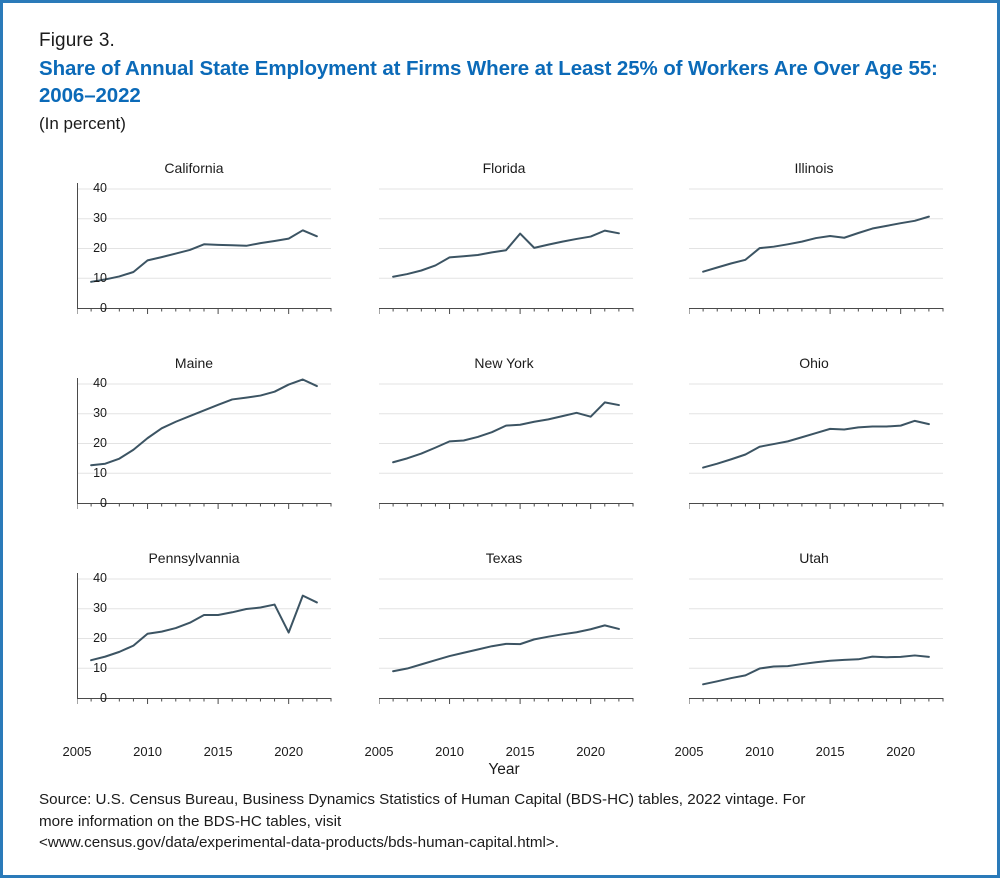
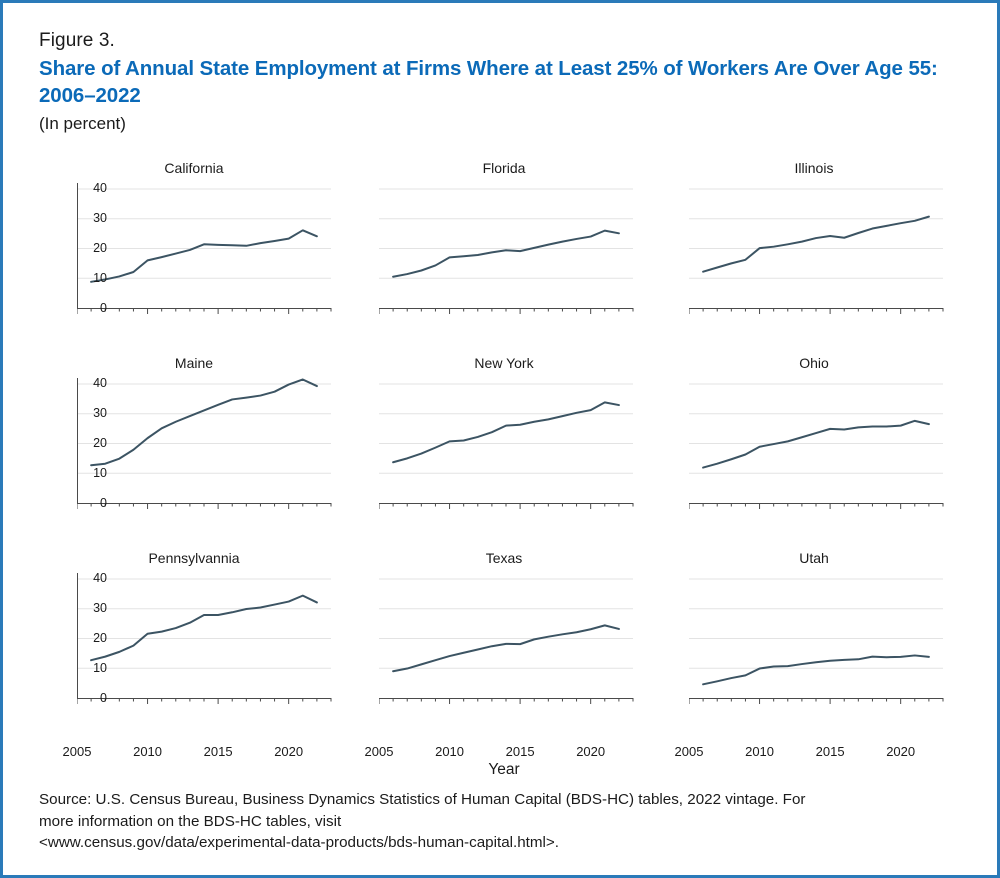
Florida/2015: 25 -> 19
New York/2020: 29 -> 31
Pennsylvannia/2020: 22 -> 32
